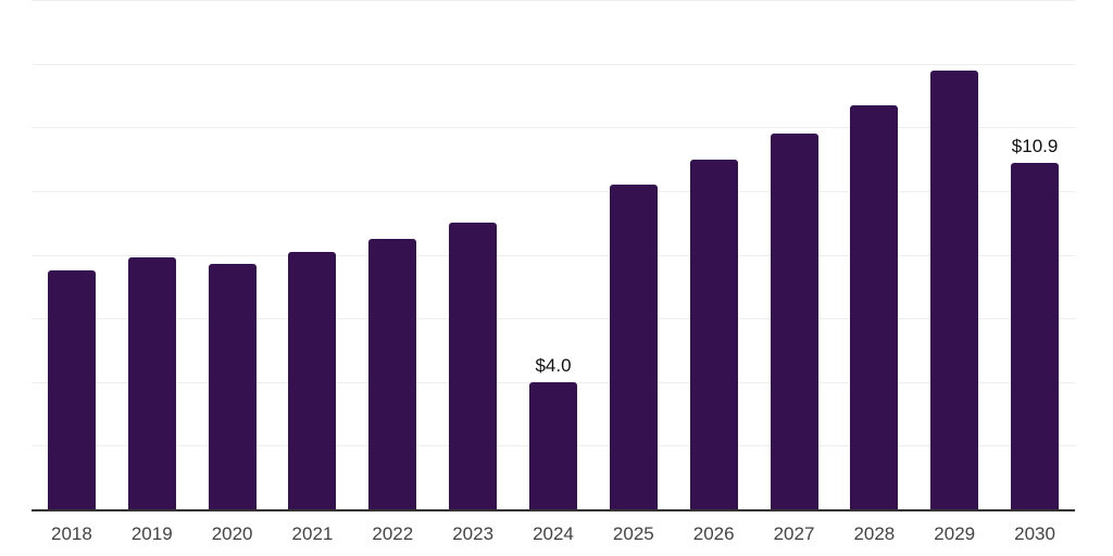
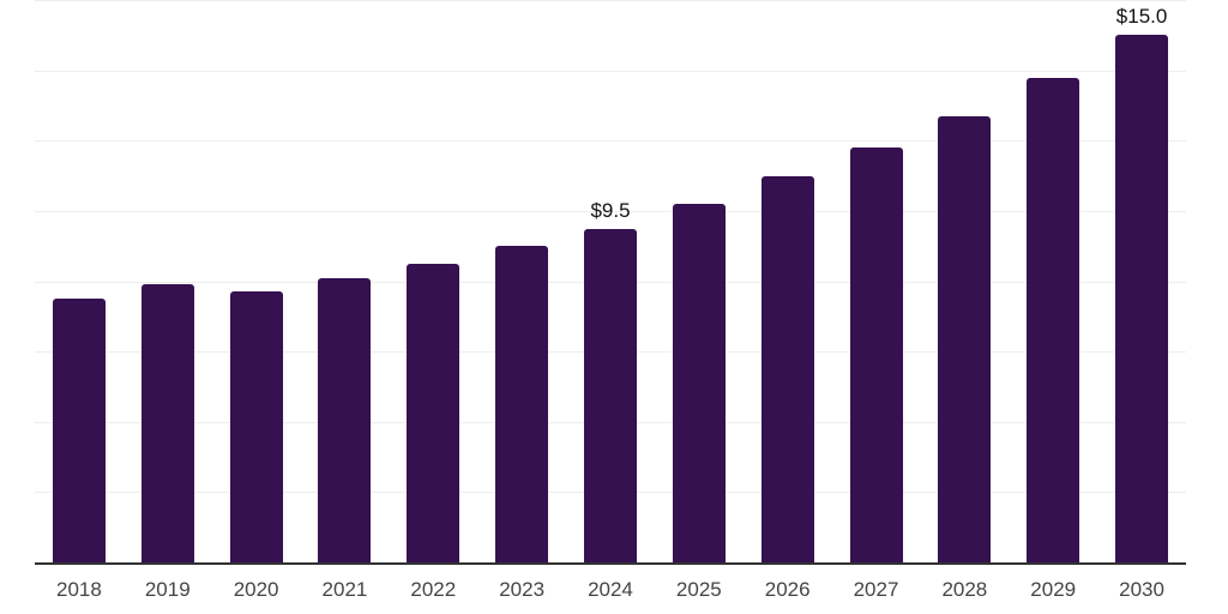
2024: $4.0 -> $9.5
2030: $10.9 -> $15.0
